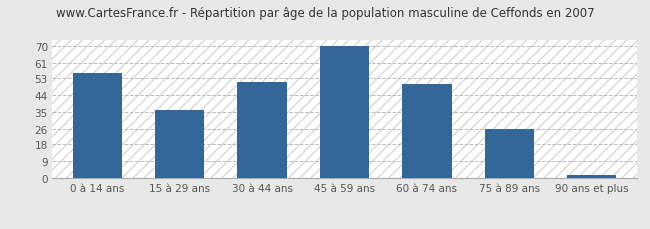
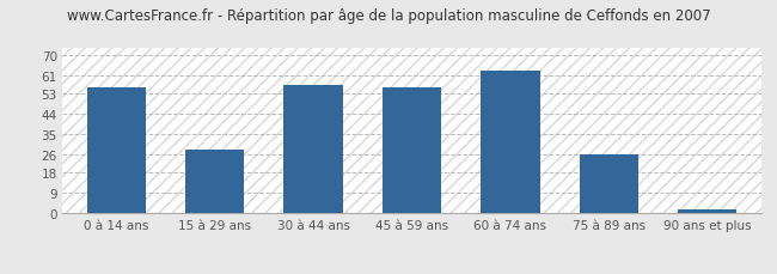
15 à 29 ans: 36 -> 28
30 à 44 ans: 51 -> 57
45 à 59 ans: 70 -> 56
60 à 74 ans: 50 -> 63
